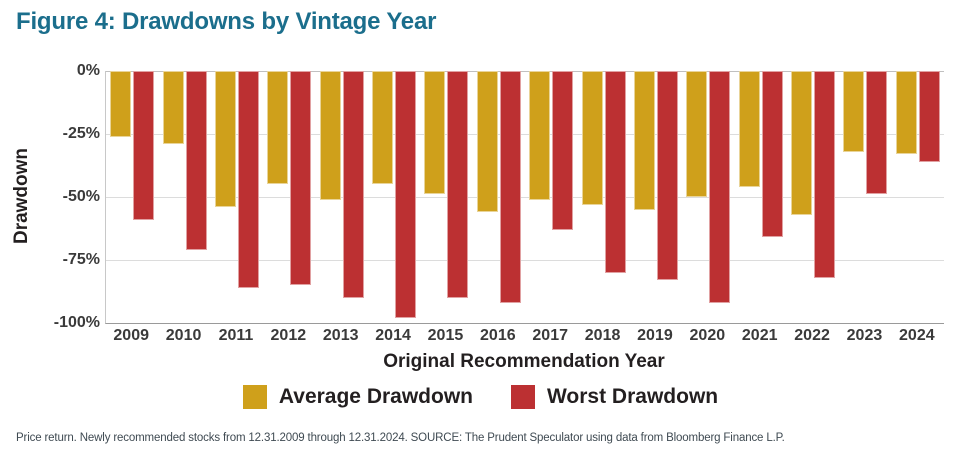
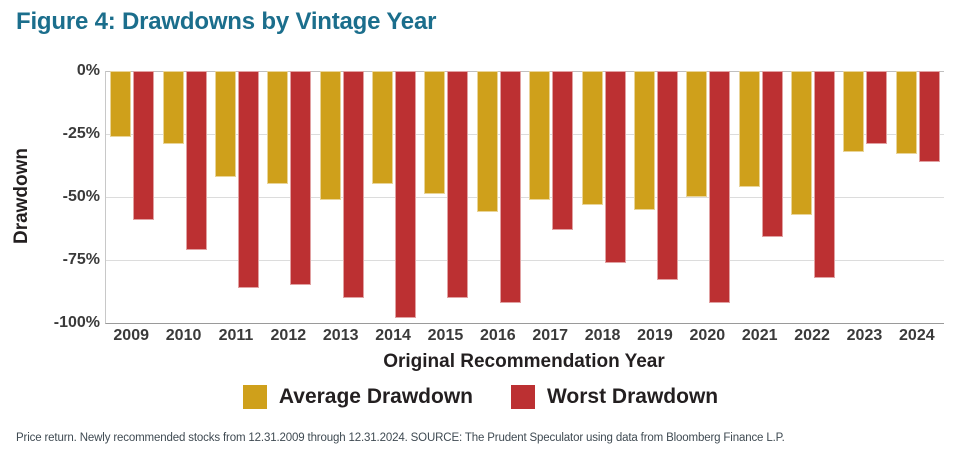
Average Drawdown/2011: -54% -> -42%
Worst Drawdown/2018: -80% -> -76%
Worst Drawdown/2023: -49% -> -29%
